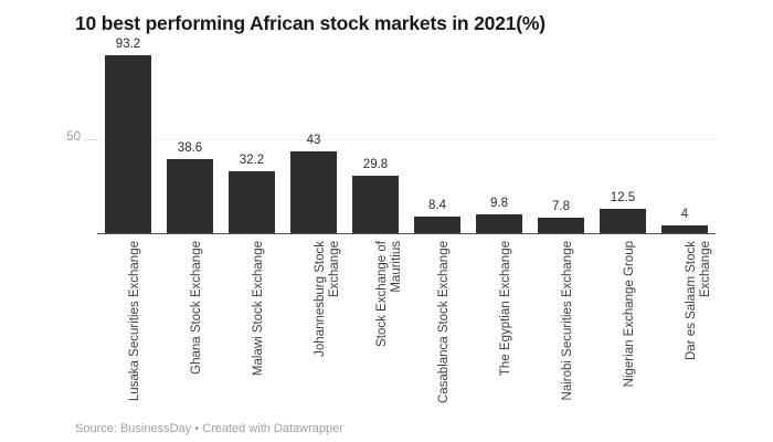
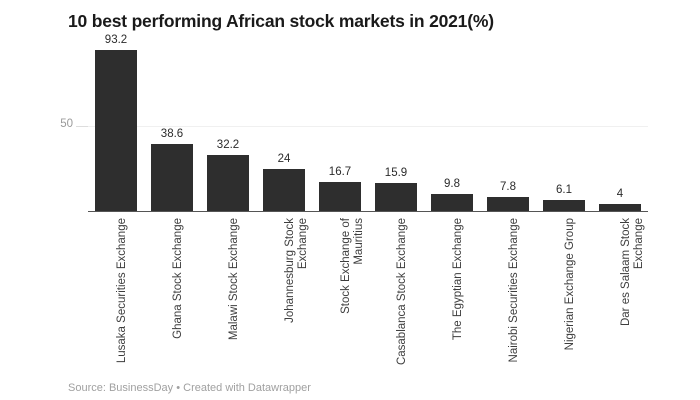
Johannesburg Stock Exchange: 43 -> 24
Stock Exchange of Mauritius: 29.8 -> 16.7
Casablanca Stock Exchange: 8.4 -> 15.9
Nigerian Exchange Group: 12.5 -> 6.1
